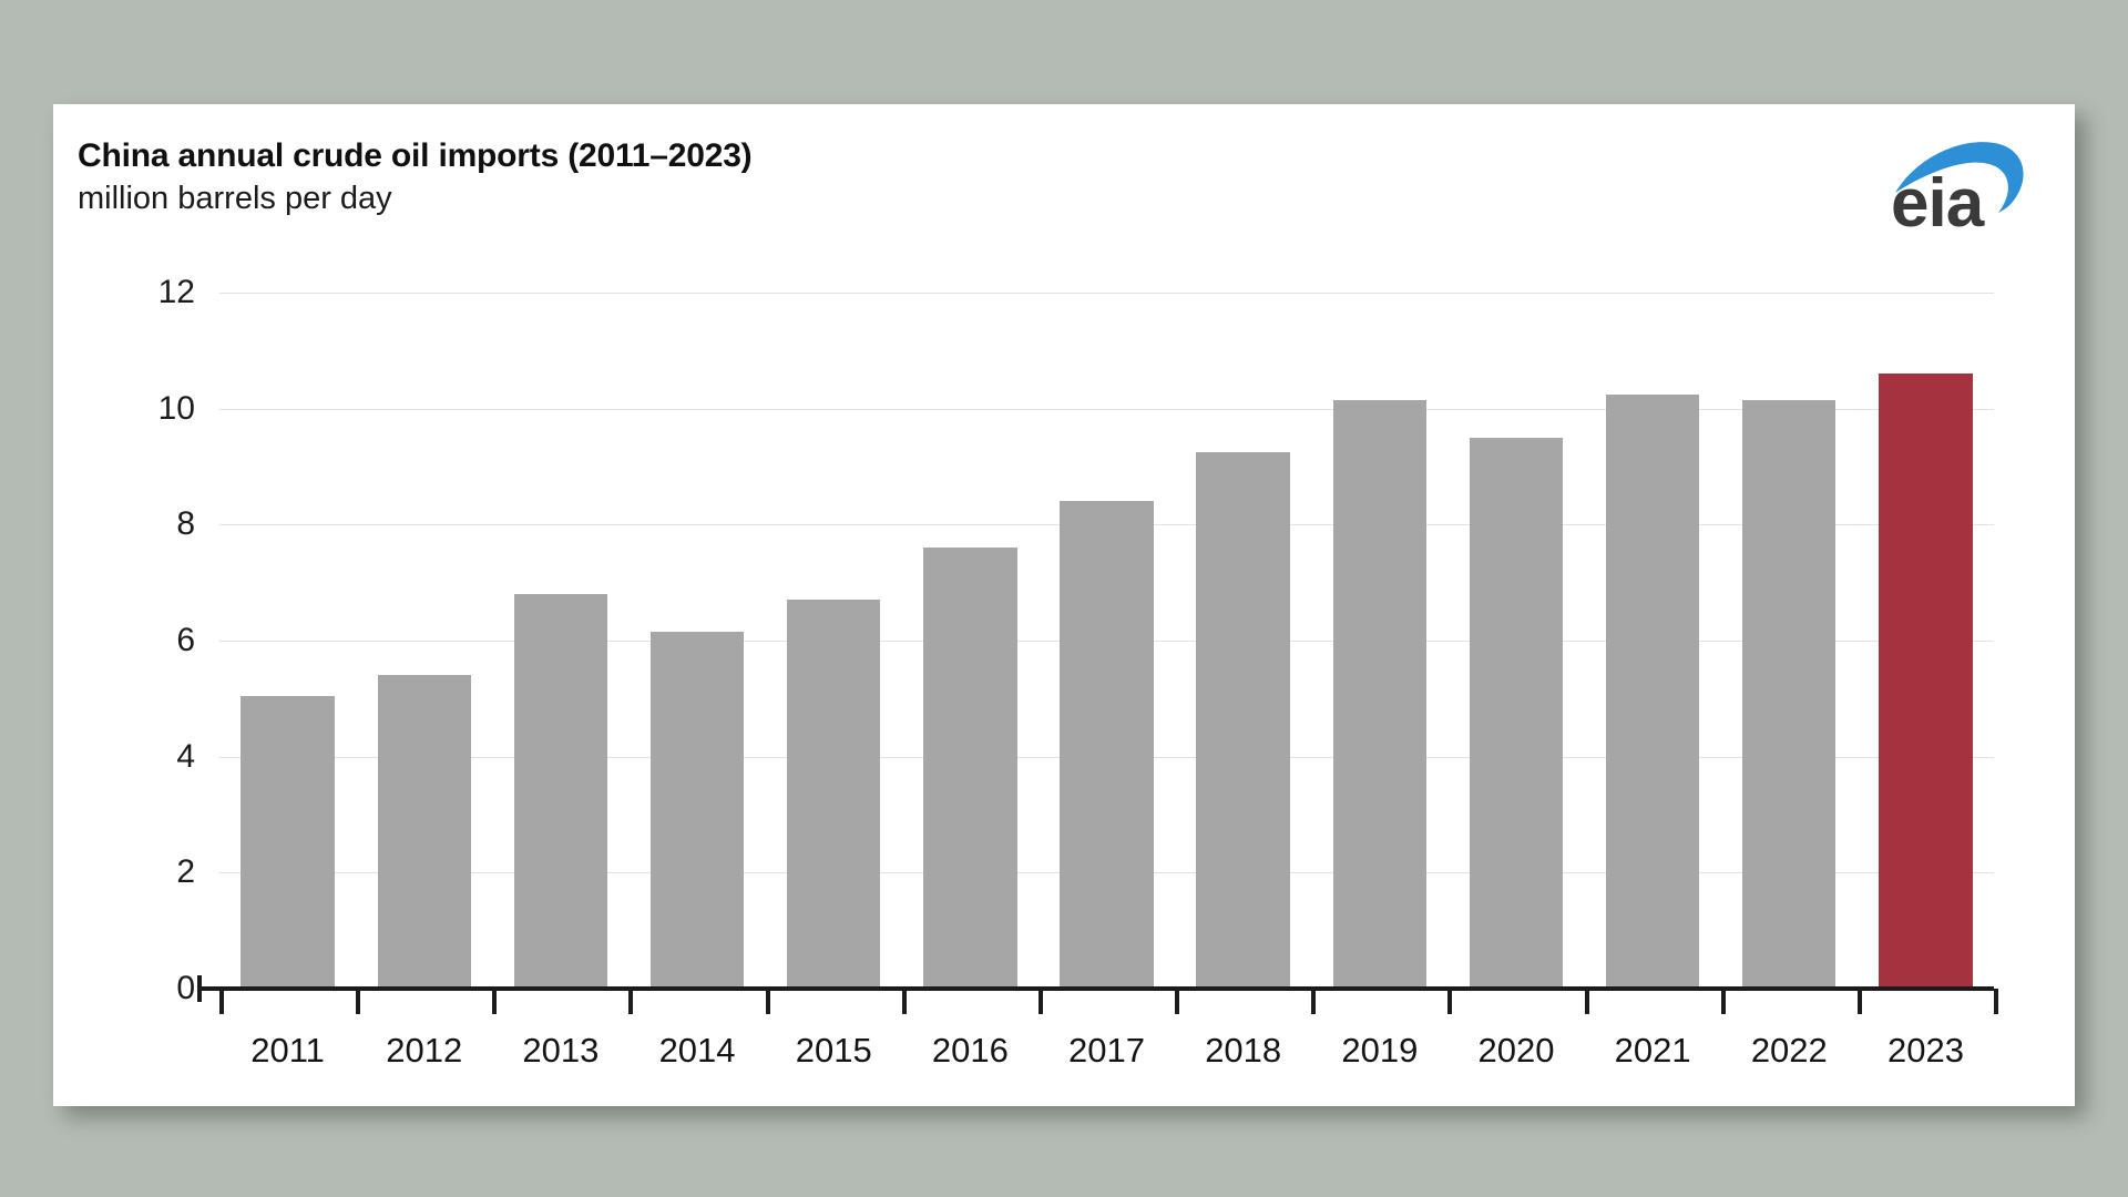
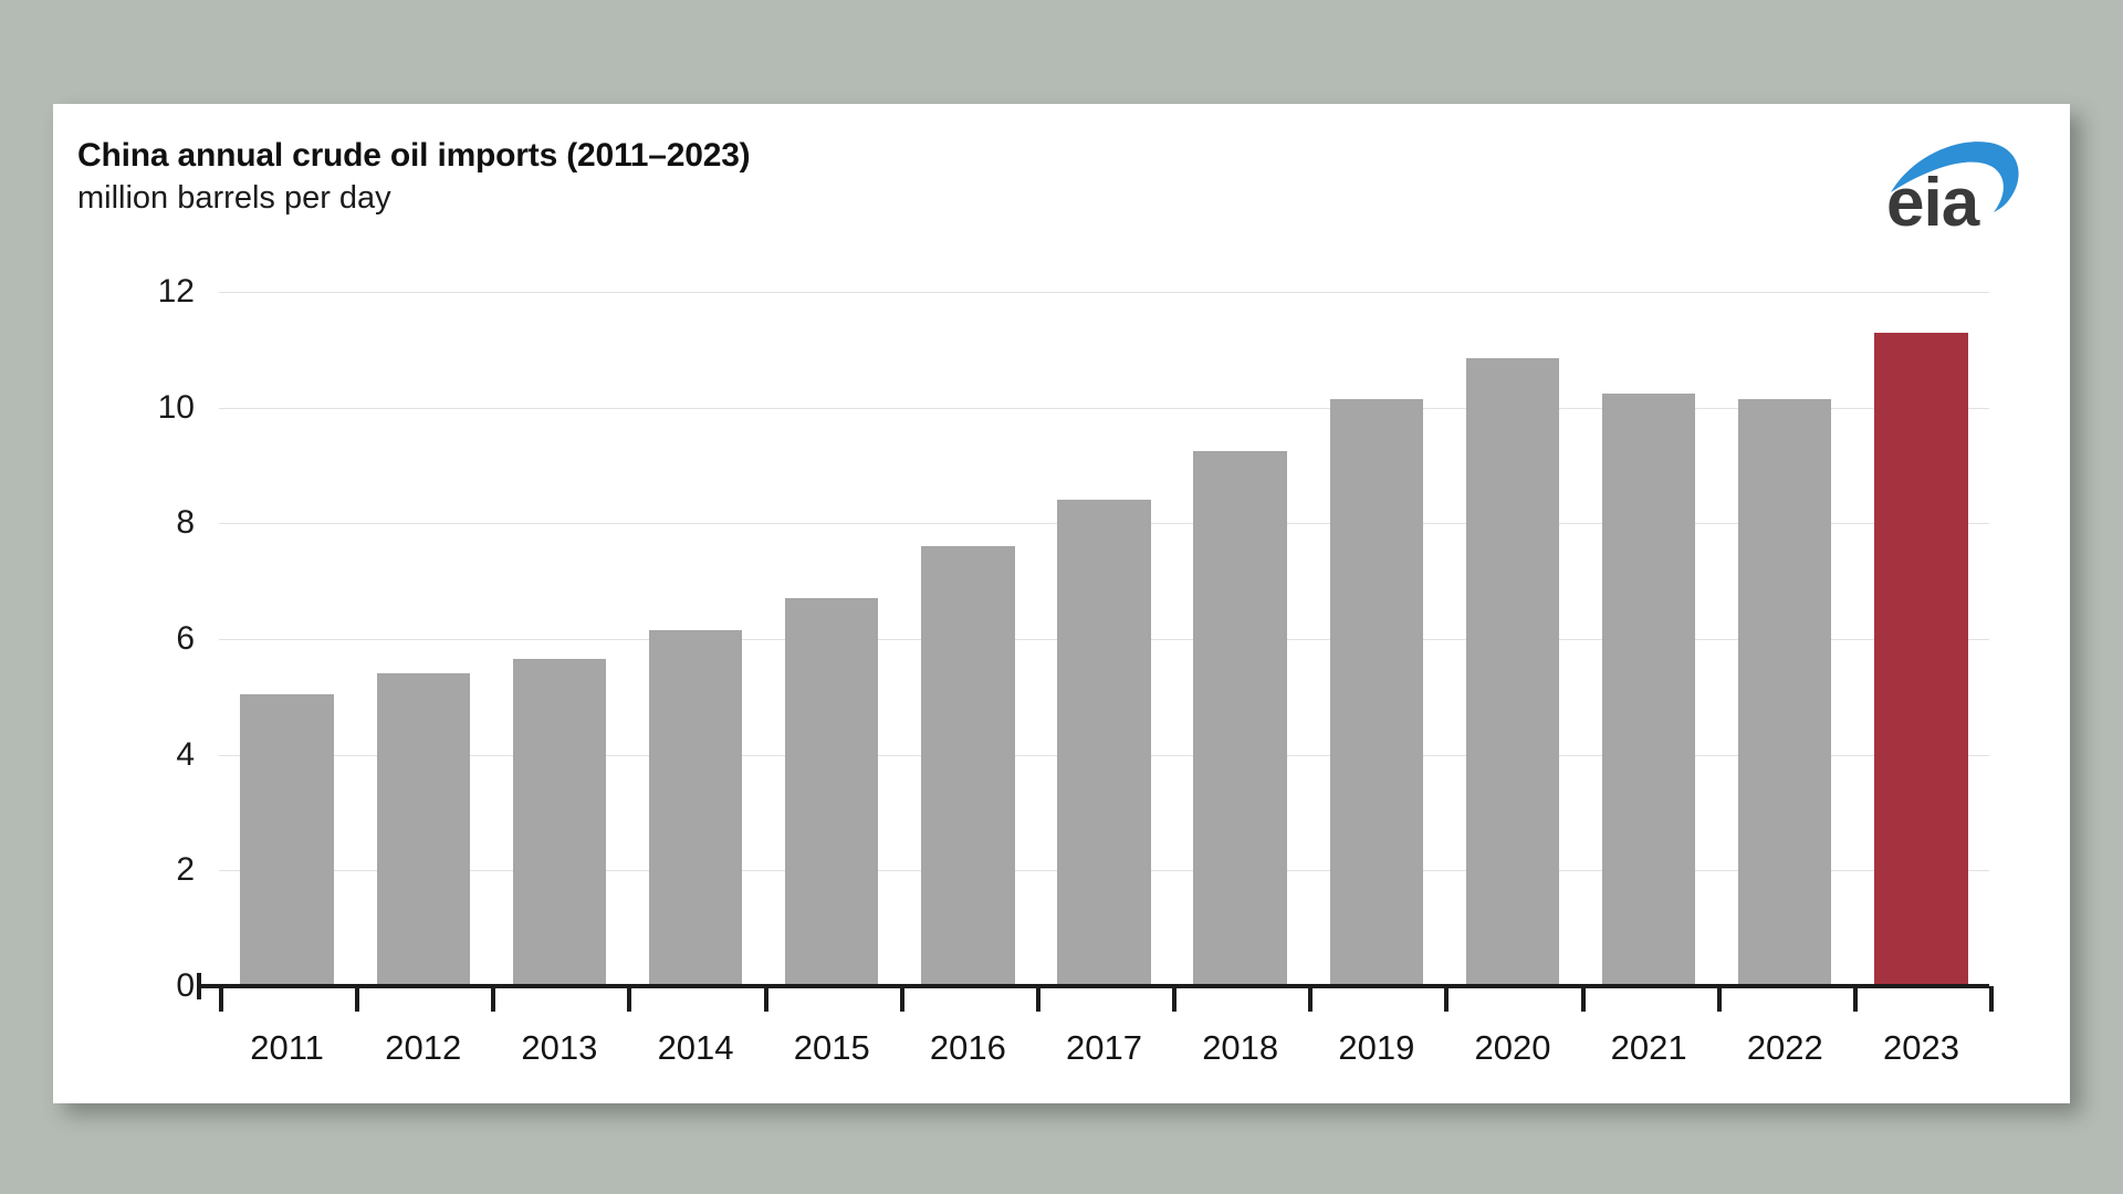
2013: 6.8 -> 5.7
2020: 9.5 -> 10.8
2023: 10.6 -> 11.3
